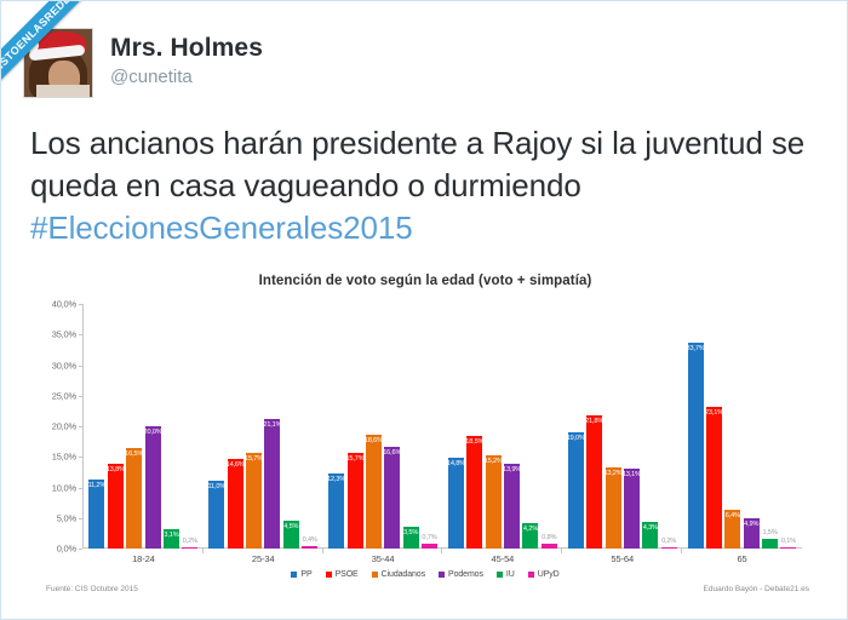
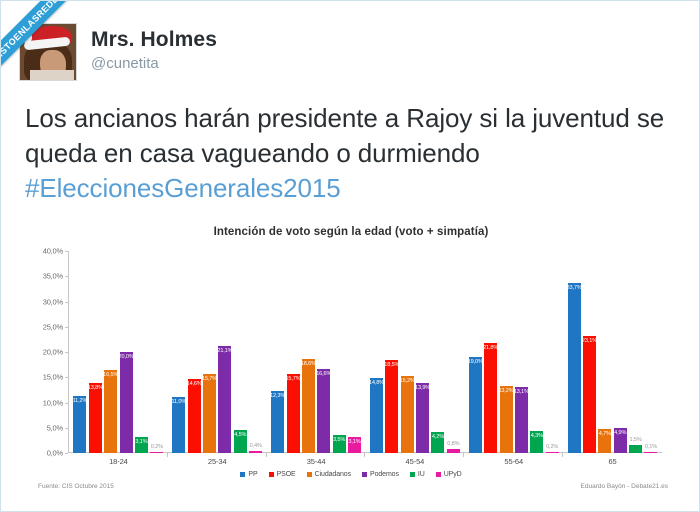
UPyD/35-44: 0,7% -> 3,1%
Ciudadanos/65: 6,4% -> 4,7%
